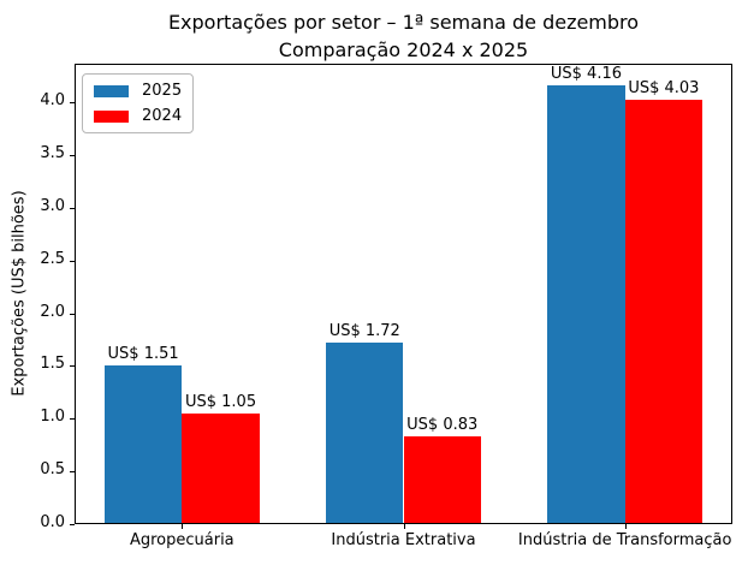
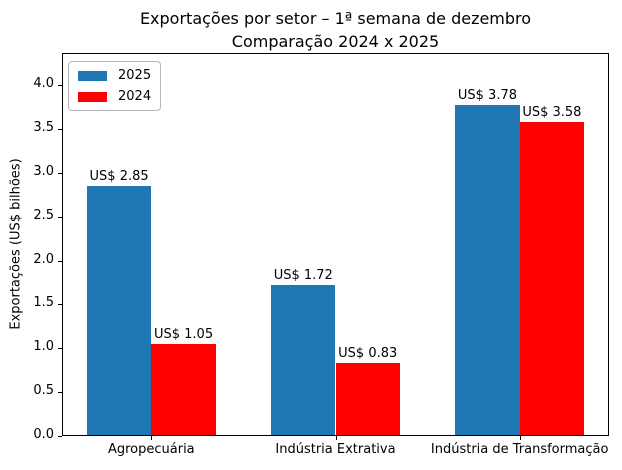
2025/Agropecuária: 1.51 -> 2.85
2025/Indústria de Transformação: 4.16 -> 3.78
2024/Indústria de Transformação: 4.03 -> 3.58
